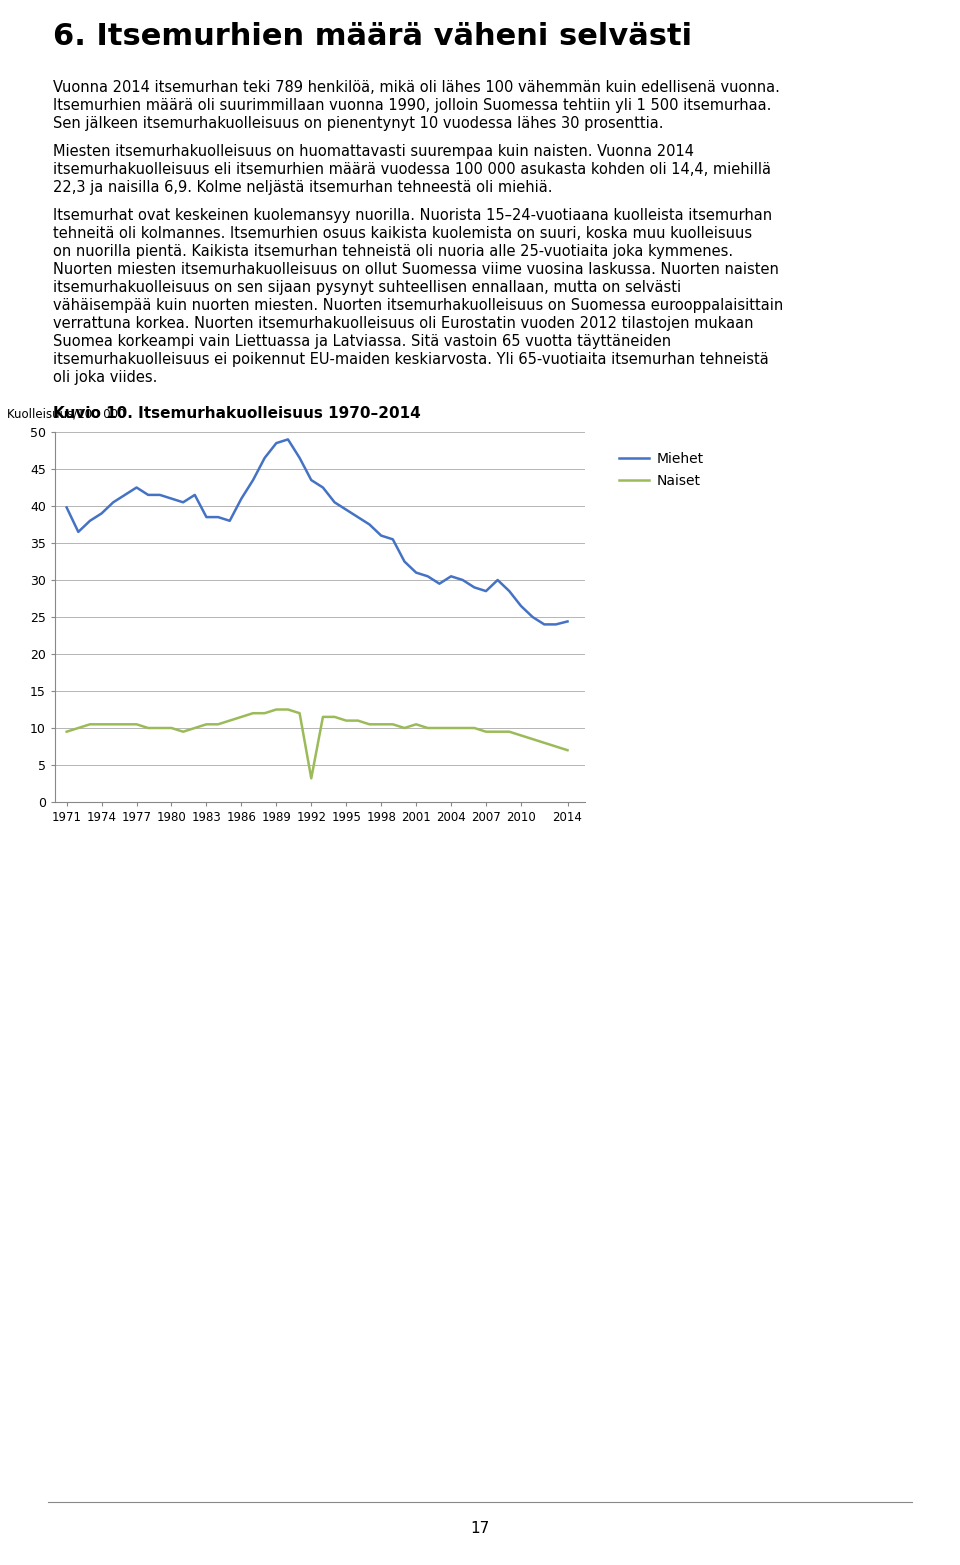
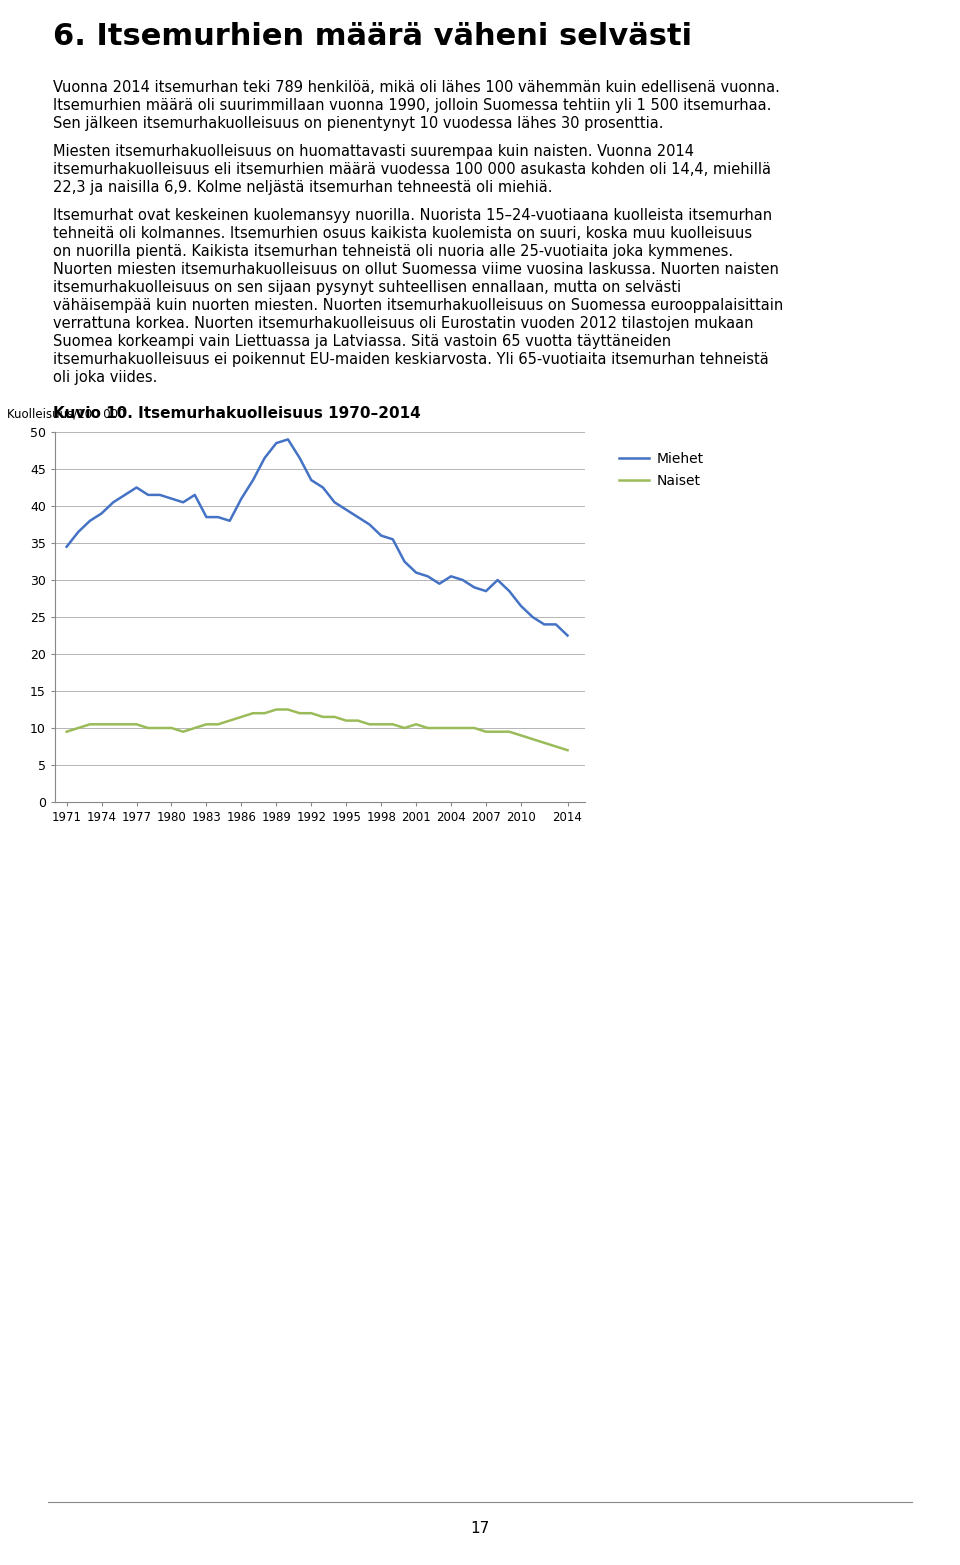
Miehet/1971: 39.8 -> 34.5
Naiset/1992: 3.2 -> 12.0
Miehet/2014: 24.4 -> 22.5
